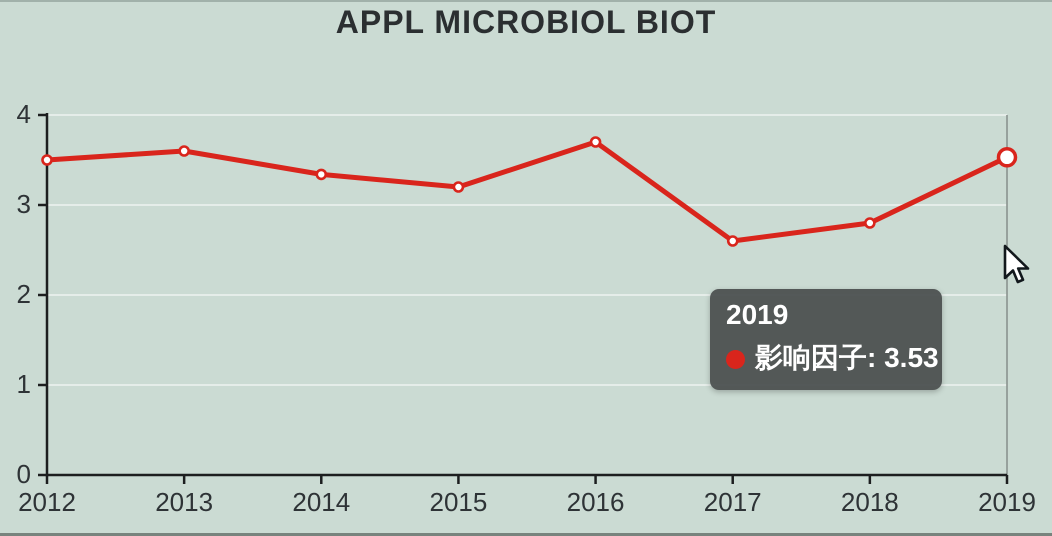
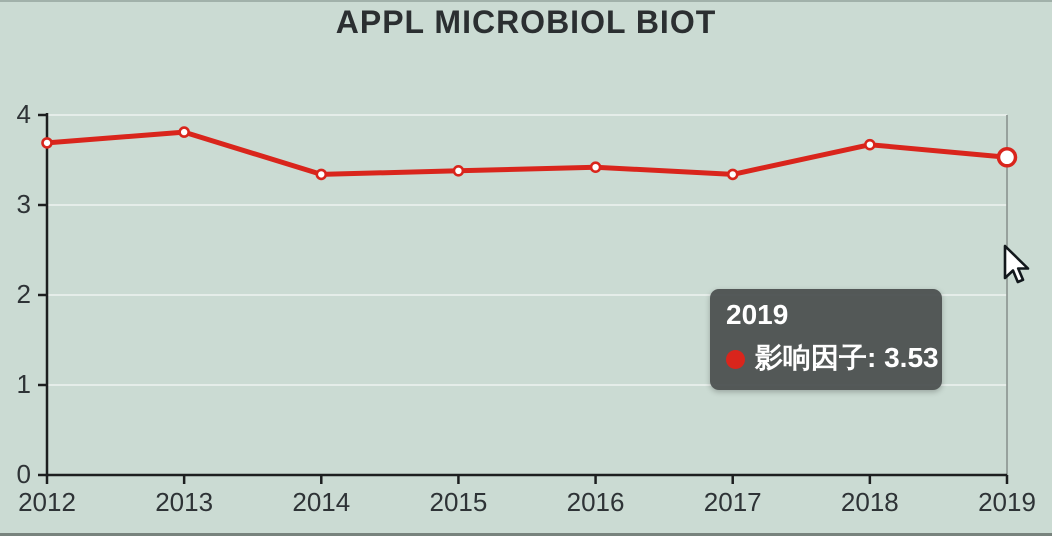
2012: 3.5 -> 3.7
2013: 3.6 -> 3.8
2015: 3.2 -> 3.4
2016: 3.7 -> 3.4
2017: 2.6 -> 3.3
2018: 2.8 -> 3.7
